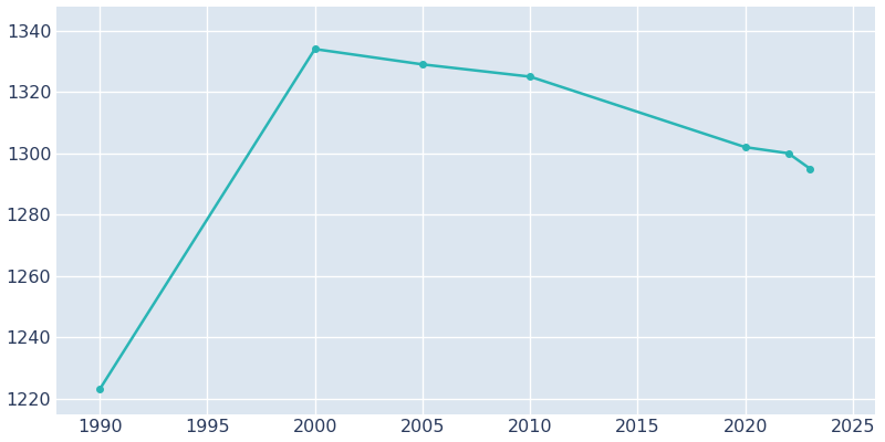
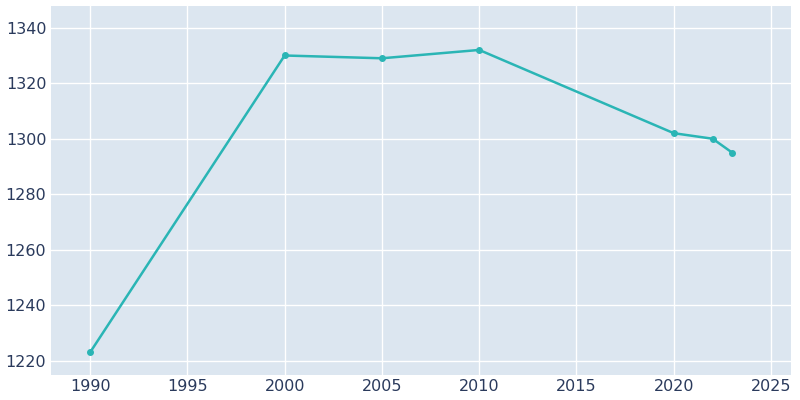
2000: 1334 -> 1330
2010: 1325 -> 1332
